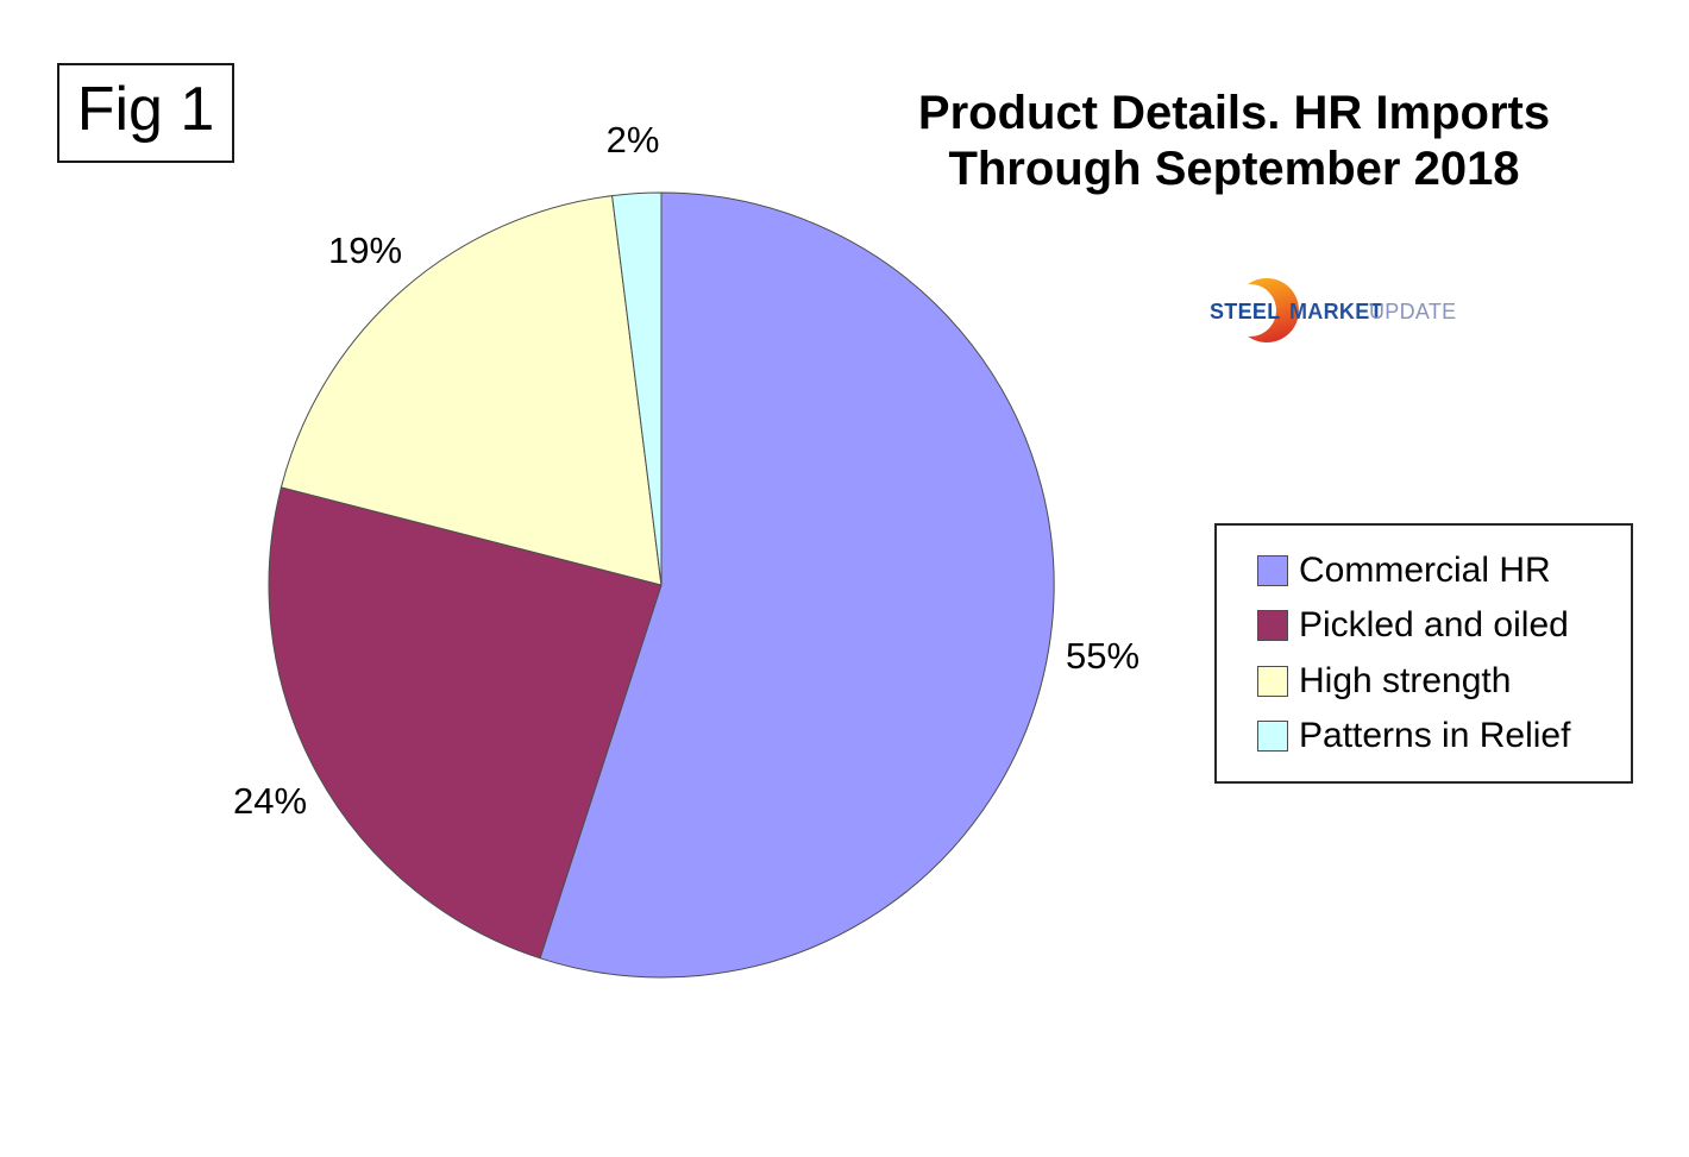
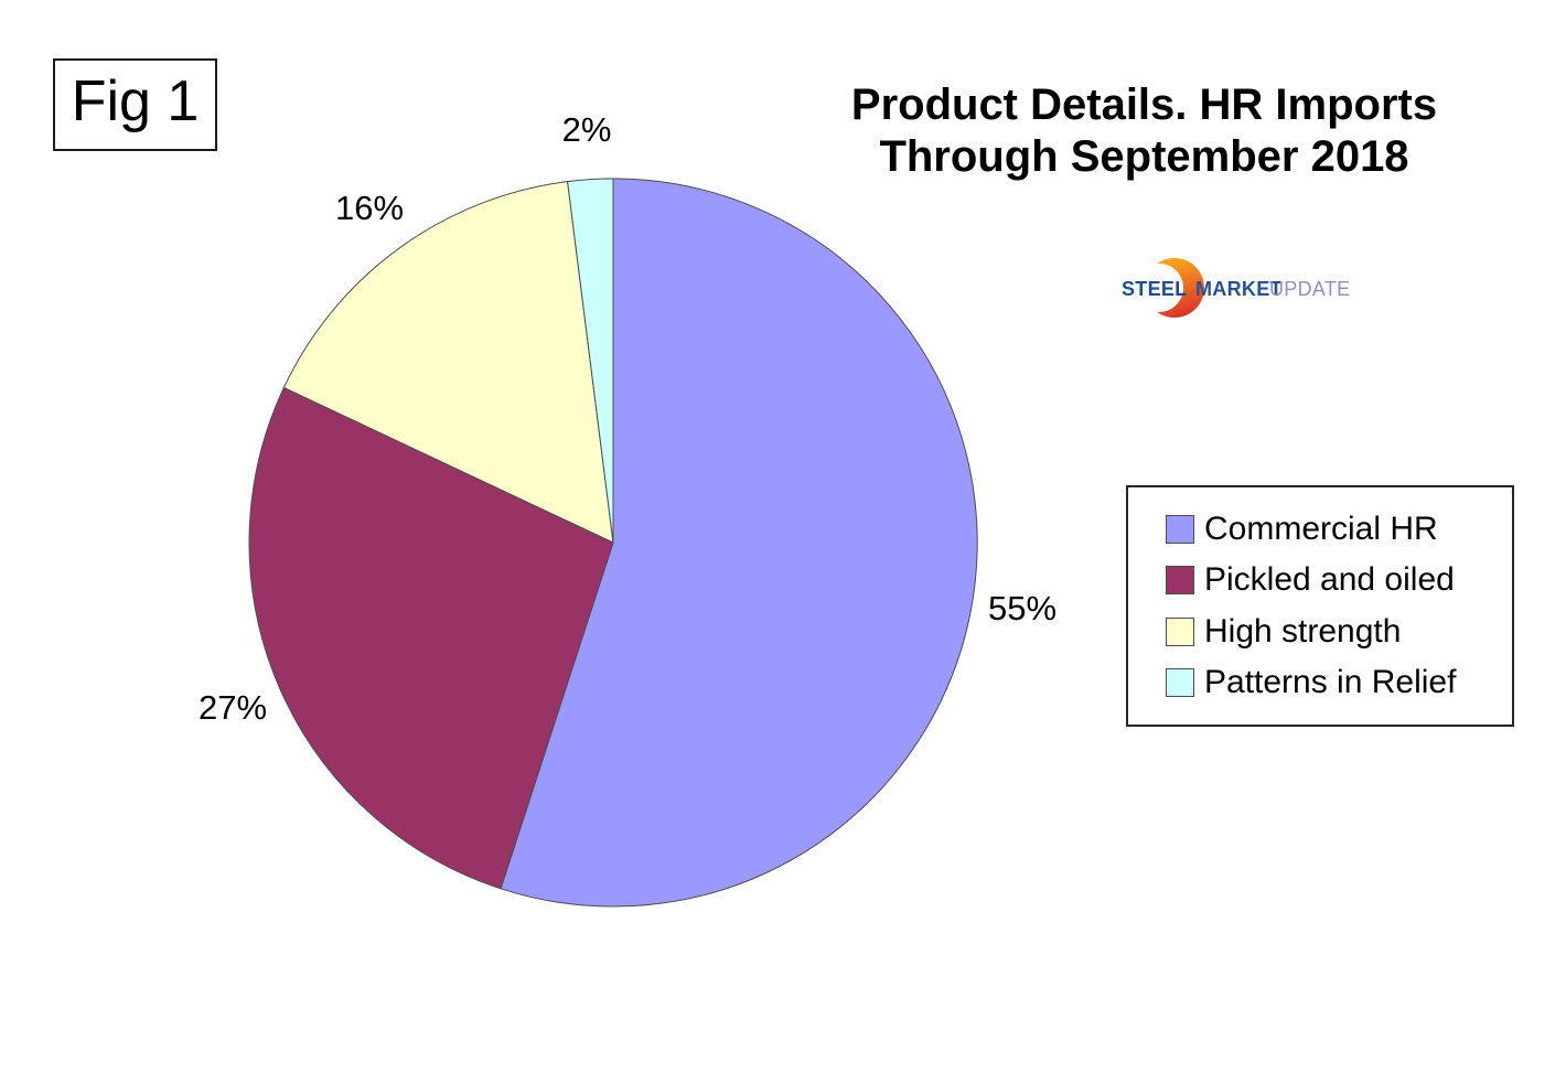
Pickled and oiled: 24% -> 27%
High strength: 19% -> 16%
